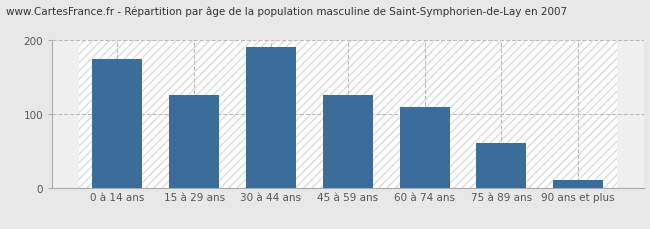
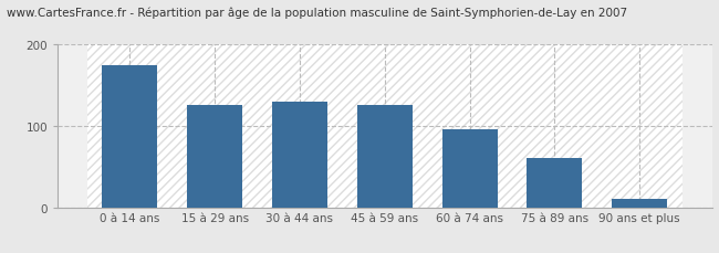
30 à 44 ans: 191 -> 130
60 à 74 ans: 110 -> 96
